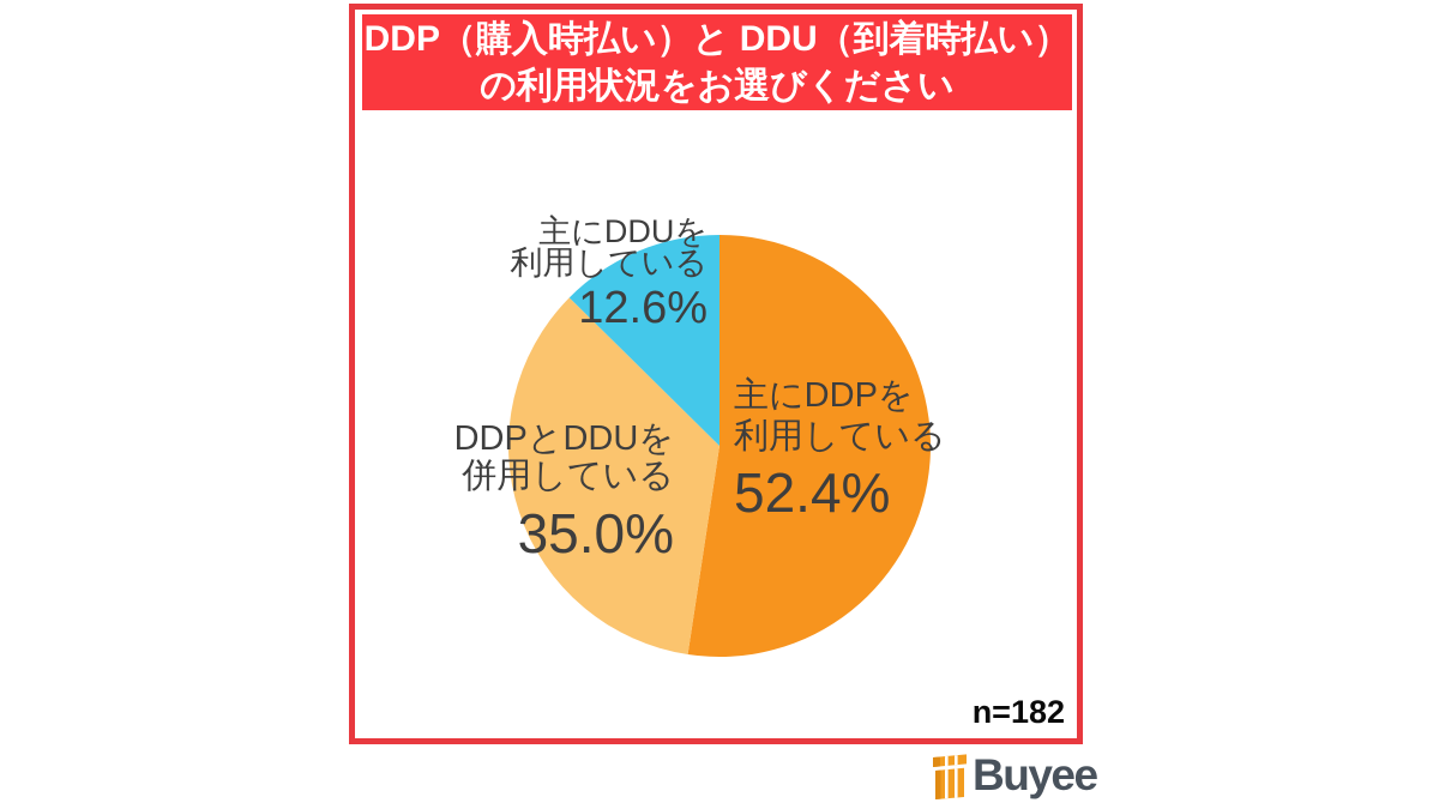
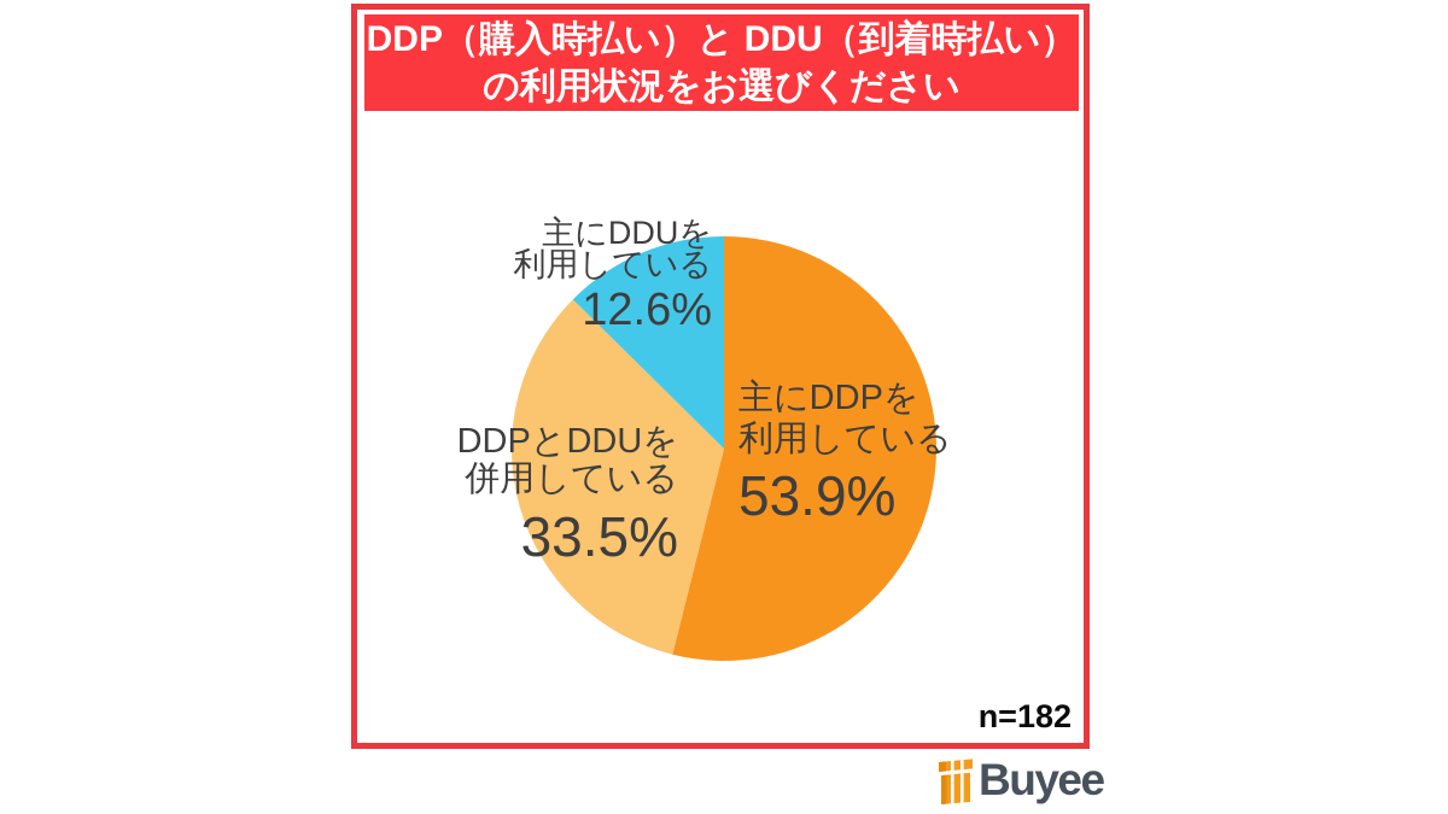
主にDDPを利用している: 52.4% -> 53.9%
DDPとDDUを併用している: 35.0% -> 33.5%
